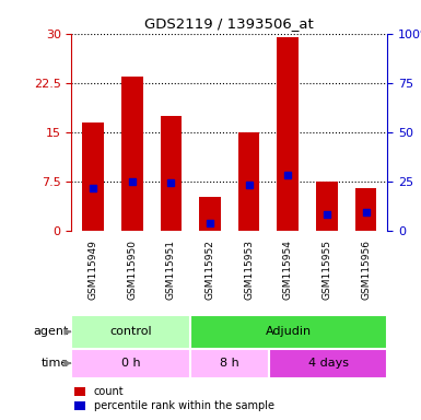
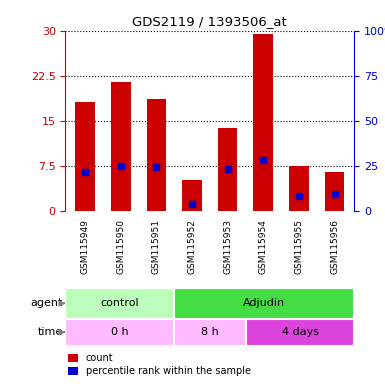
GSM115949: 16.5 -> 18.2
GSM115950: 23.5 -> 21.4
GSM115951: 17.5 -> 18.6
GSM115953: 15.0 -> 13.8
